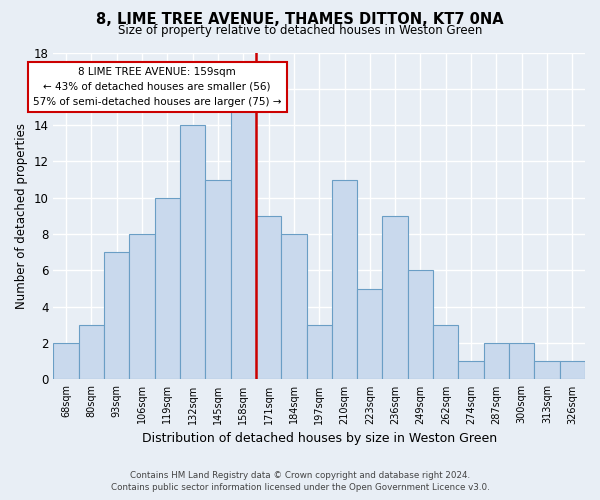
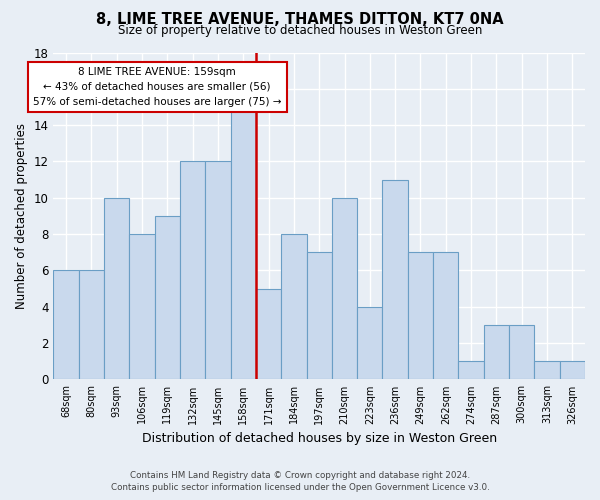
68sqm: 2 -> 6
80sqm: 3 -> 6
93sqm: 7 -> 10
119sqm: 10 -> 9
132sqm: 14 -> 12
145sqm: 11 -> 12
171sqm: 9 -> 5
197sqm: 3 -> 7
210sqm: 11 -> 10
223sqm: 5 -> 4
236sqm: 9 -> 11
249sqm: 6 -> 7
262sqm: 3 -> 7
287sqm: 2 -> 3
300sqm: 2 -> 3
